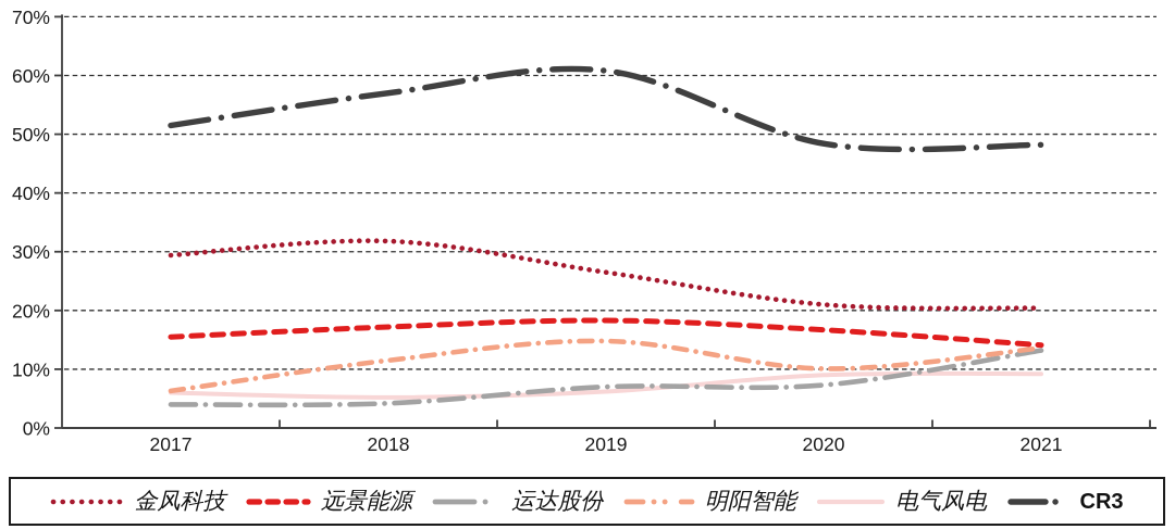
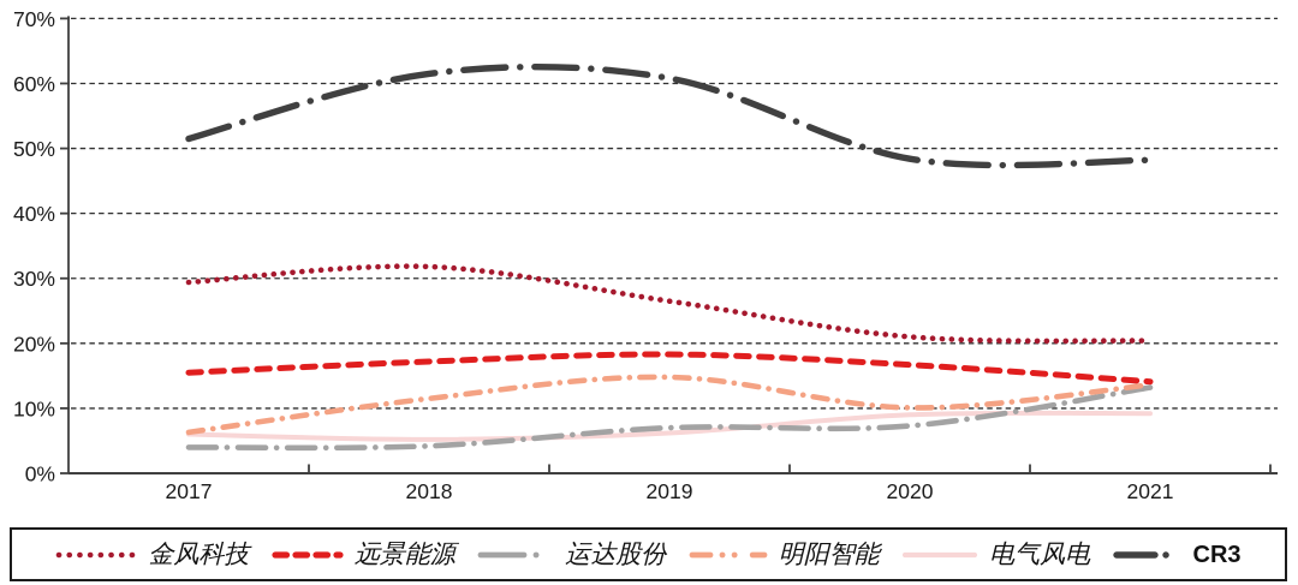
CR3/2018: 57% -> 62%
